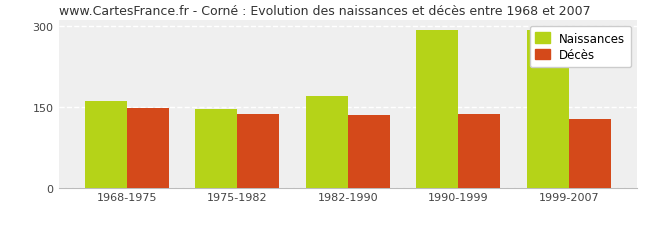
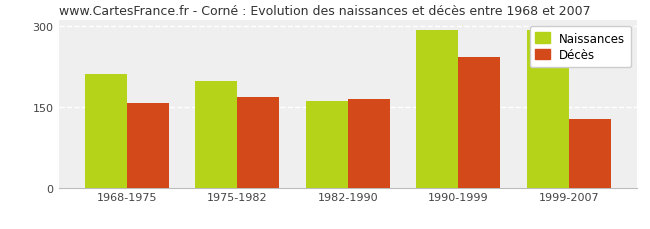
Naissances/1968-1975: 160 -> 212
Décès/1968-1975: 148 -> 158
Naissances/1975-1982: 146 -> 198
Décès/1975-1982: 136 -> 168
Naissances/1982-1990: 170 -> 160
Décès/1982-1990: 135 -> 164
Décès/1990-1999: 137 -> 242
